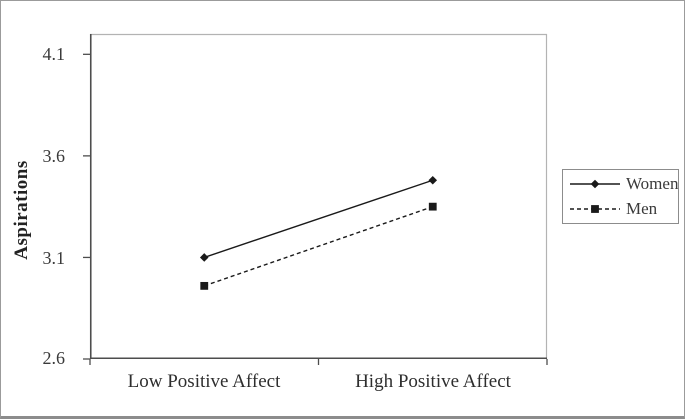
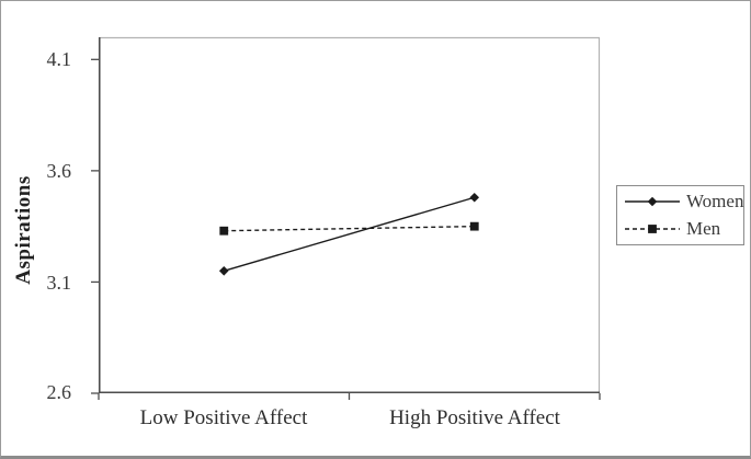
Women/Low Positive Affect: 3.10 -> 3.15
Men/Low Positive Affect: 2.96 -> 3.33
